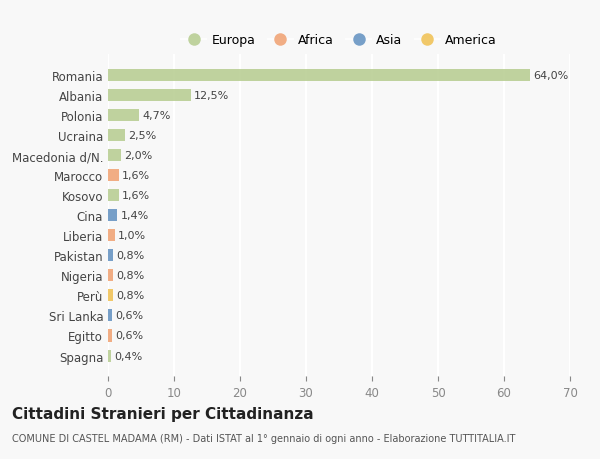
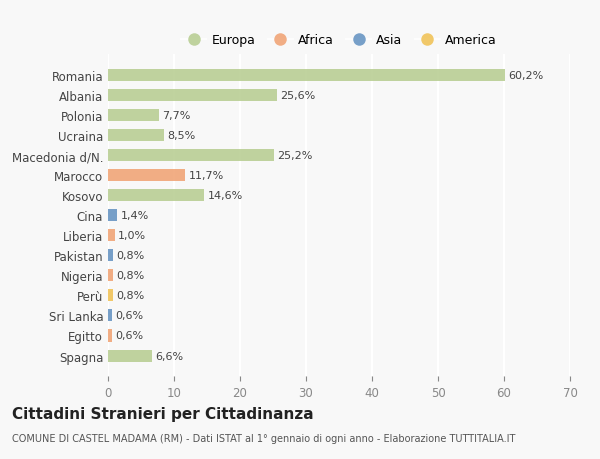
Romania: 64,0% -> 60,2%
Albania: 12,5% -> 25,6%
Polonia: 4,7% -> 7,7%
Ucraina: 2,5% -> 8,5%
Macedonia d/N.: 2,0% -> 25,2%
Marocco: 1,6% -> 11,7%
Kosovo: 1,6% -> 14,6%
Spagna: 0,4% -> 6,6%
